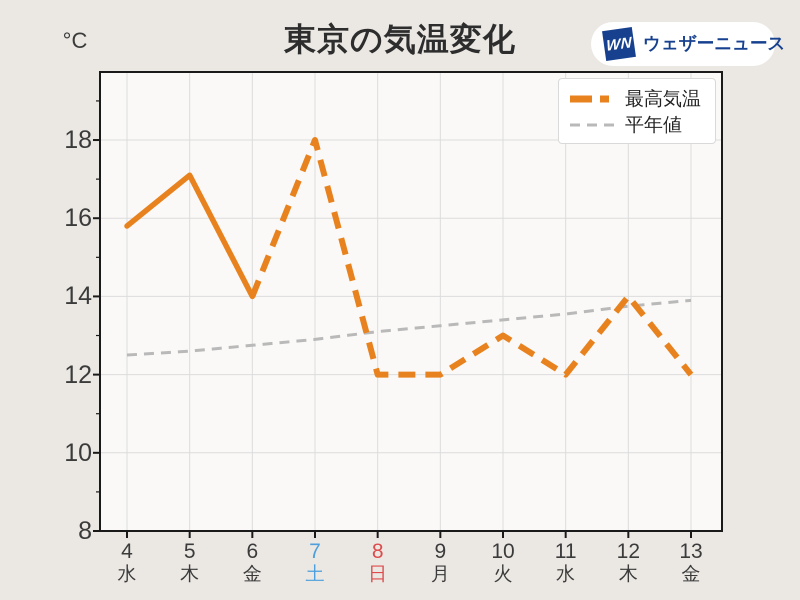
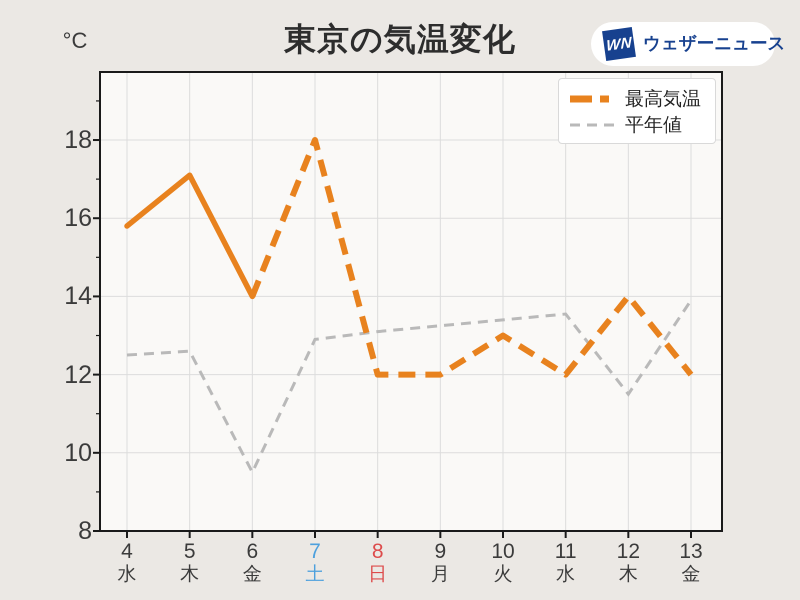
平年値/6: 12.8 -> 9.5
平年値/12: 13.8 -> 11.5
